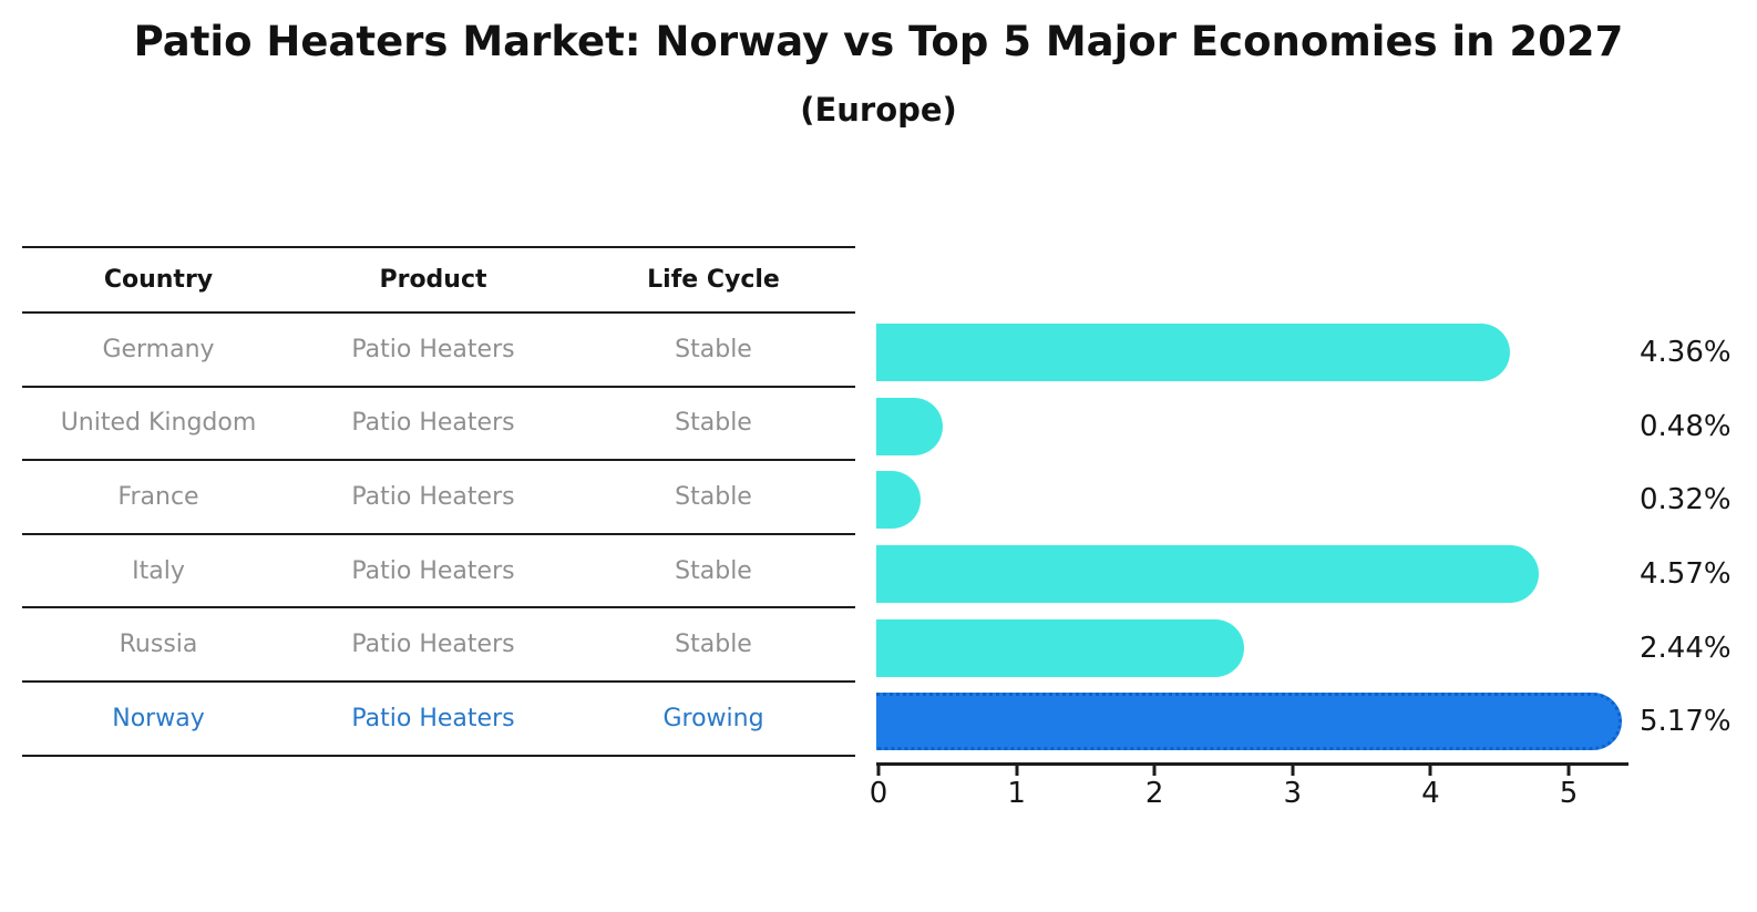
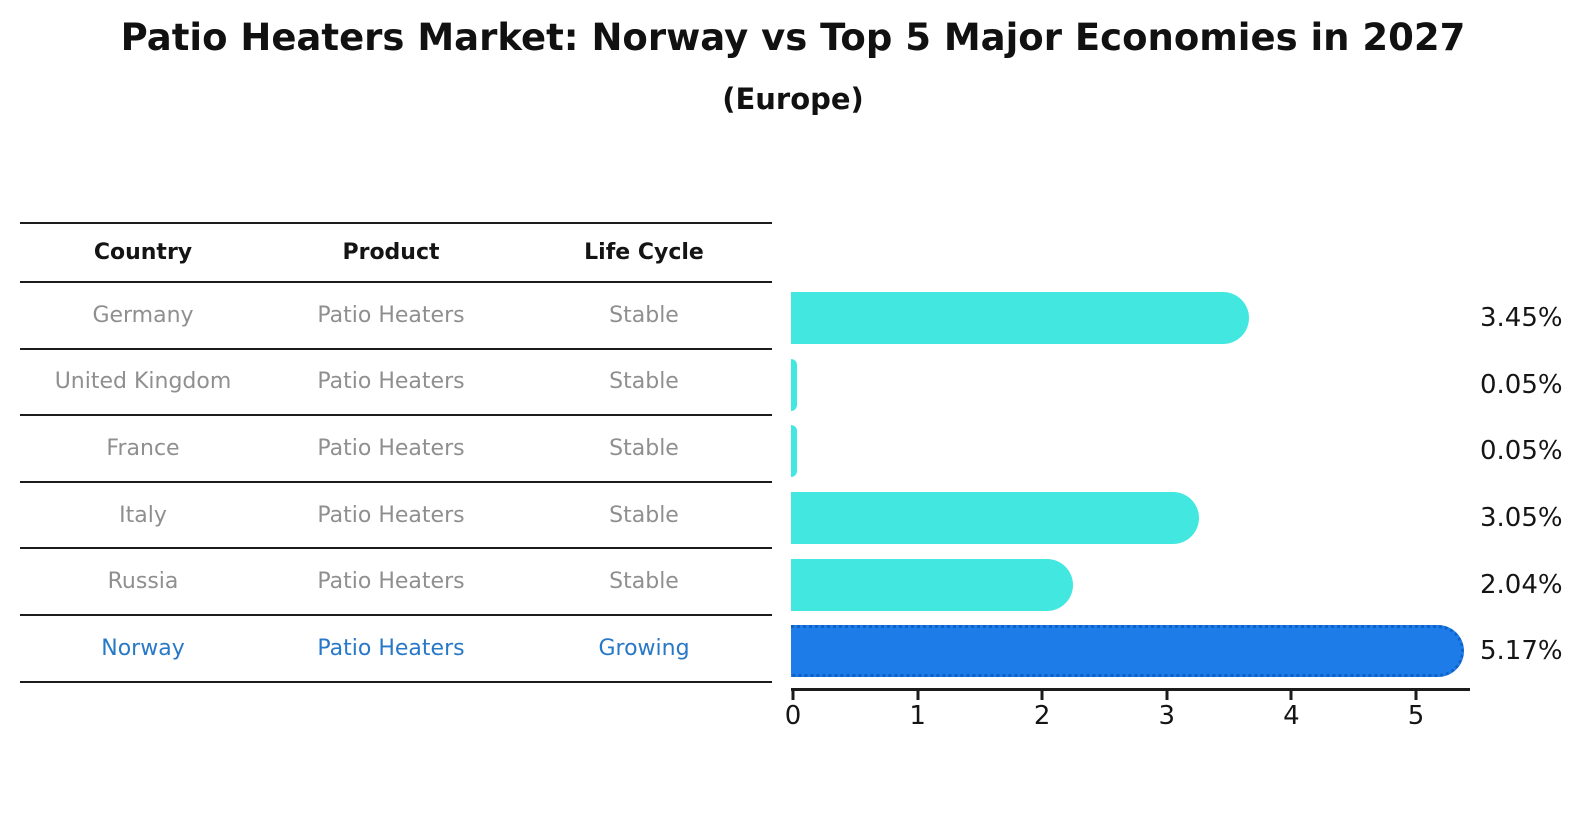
Germany: 4.36% -> 3.45%
United Kingdom: 0.48% -> 0.05%
France: 0.32% -> 0.05%
Italy: 4.57% -> 3.05%
Russia: 2.44% -> 2.04%
